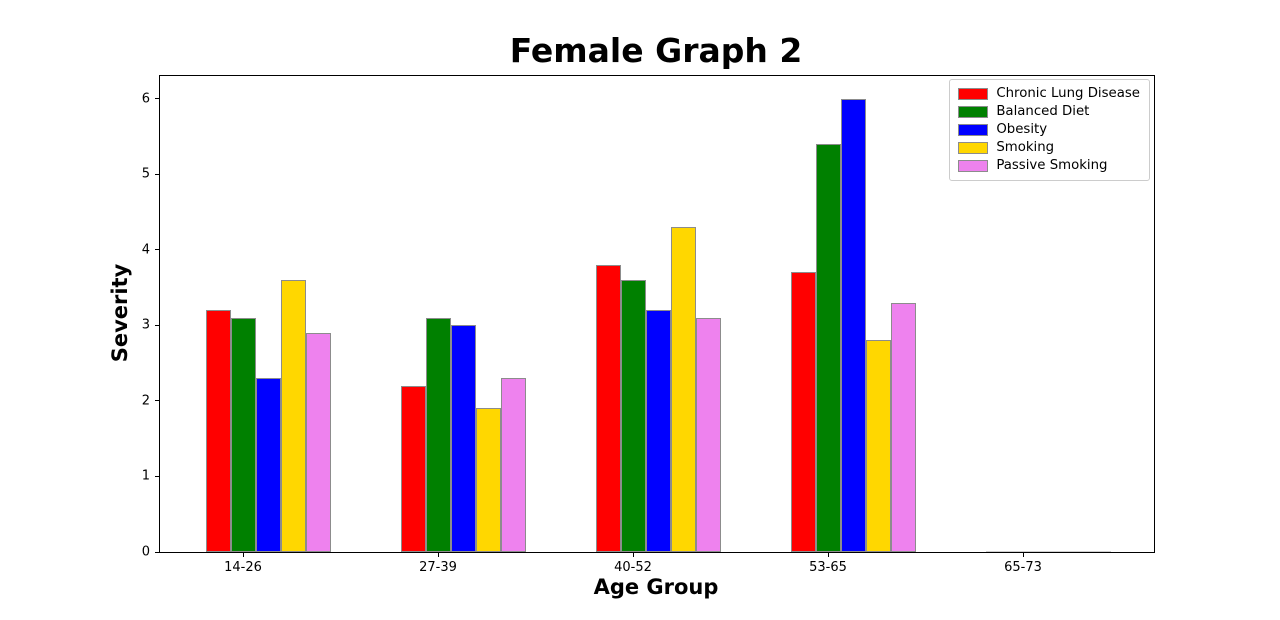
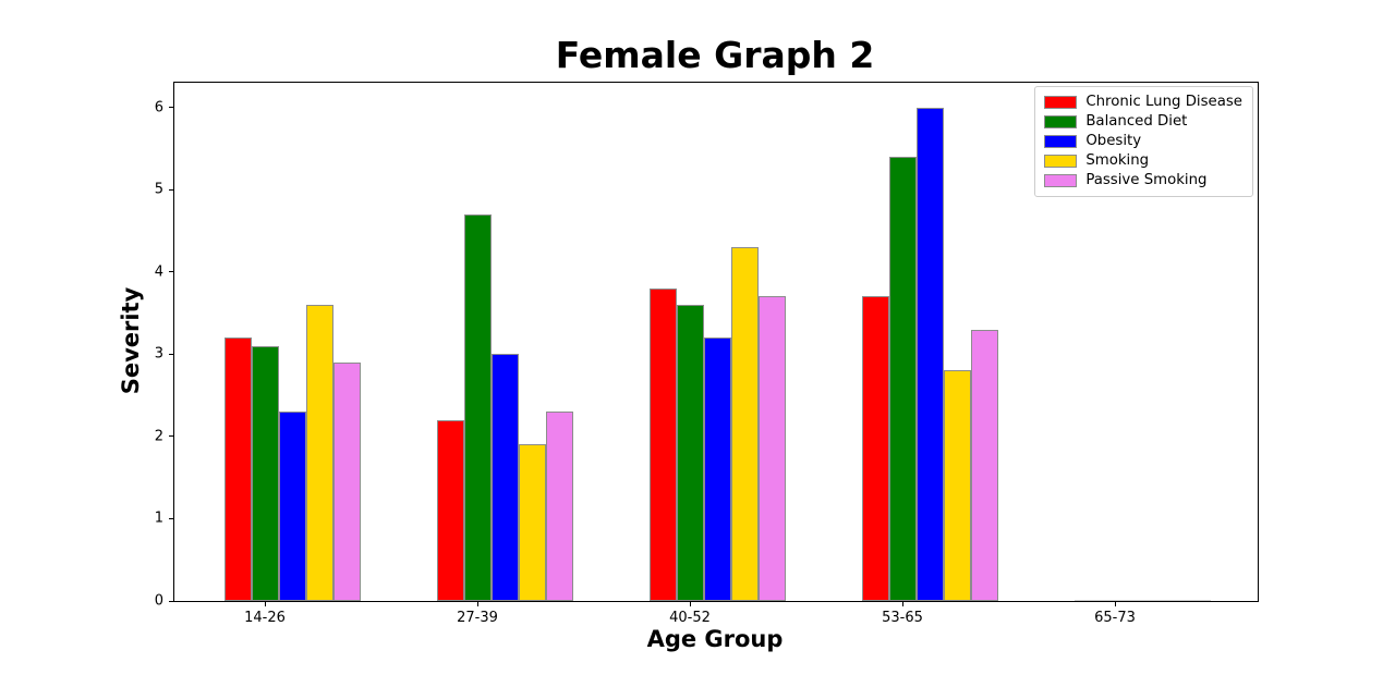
Balanced Diet/27-39: 3.1 -> 4.7
Passive Smoking/40-52: 3.1 -> 3.7
